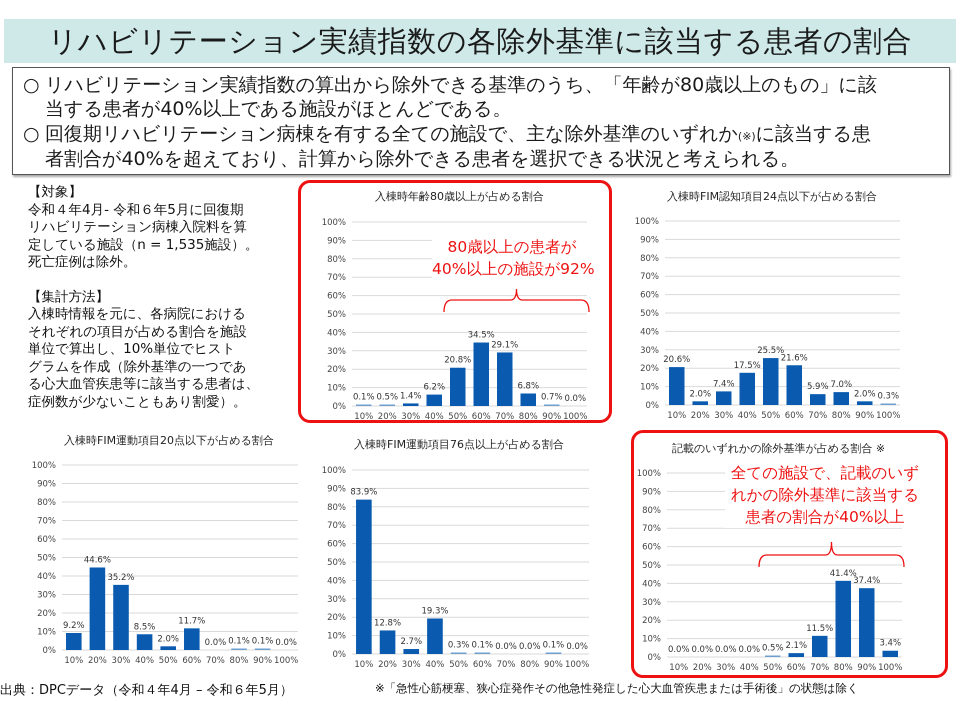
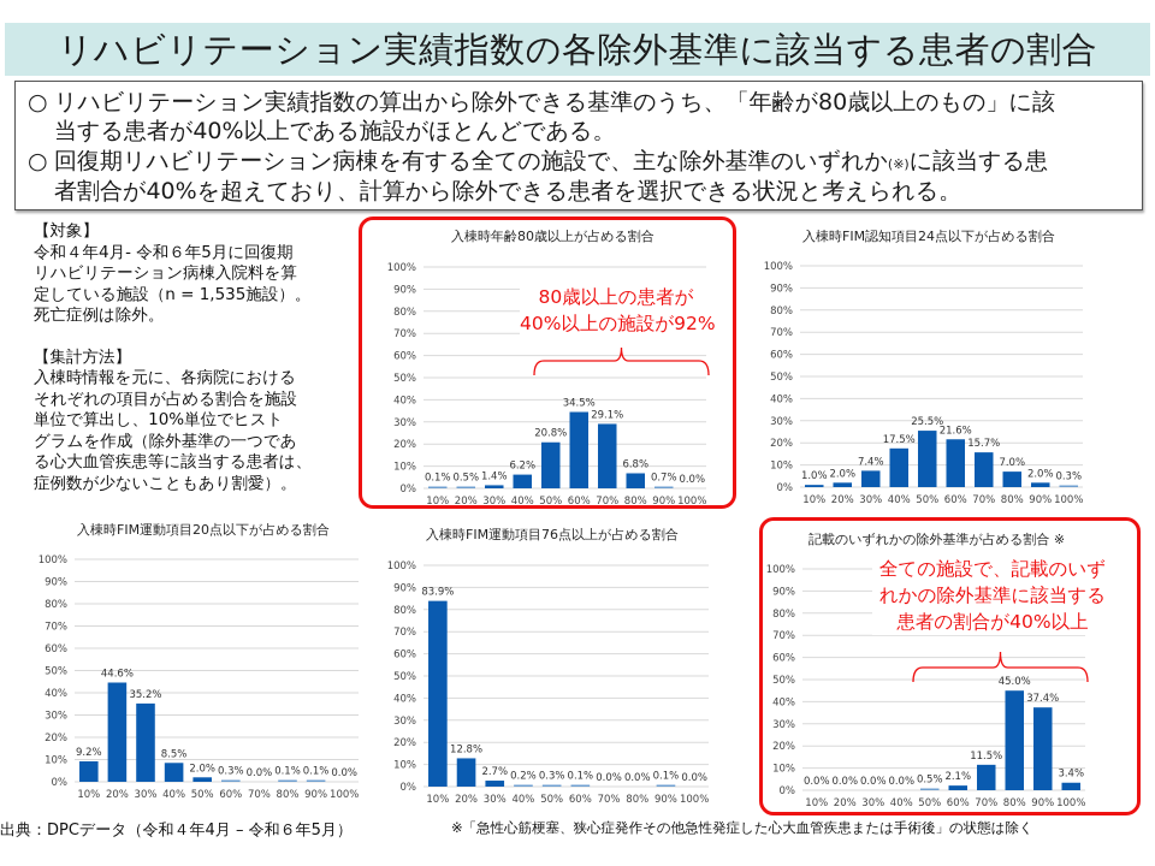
入棟時FIM認知項目24点以下が占める割合/10%: 20.6% -> 1.0%
入棟時FIM認知項目24点以下が占める割合/70%: 5.9% -> 15.7%
入棟時FIM運動項目20点以下が占める割合/60%: 11.7% -> 0.3%
入棟時FIM運動項目76点以上が占める割合/40%: 19.3% -> 0.2%
記載のいずれかの除外基準が占める割合 ※/80%: 41.4% -> 45.0%
